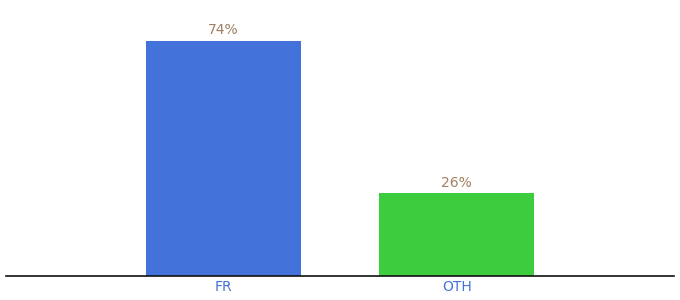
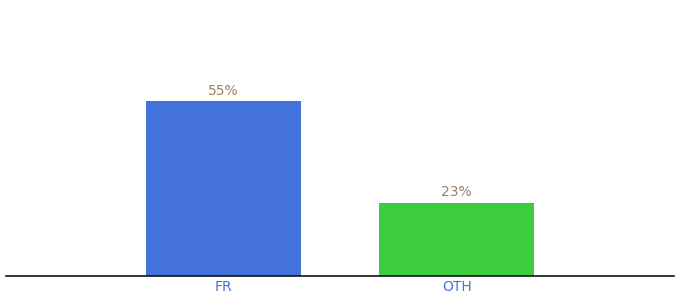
FR: 74% -> 55%
OTH: 26% -> 23%
